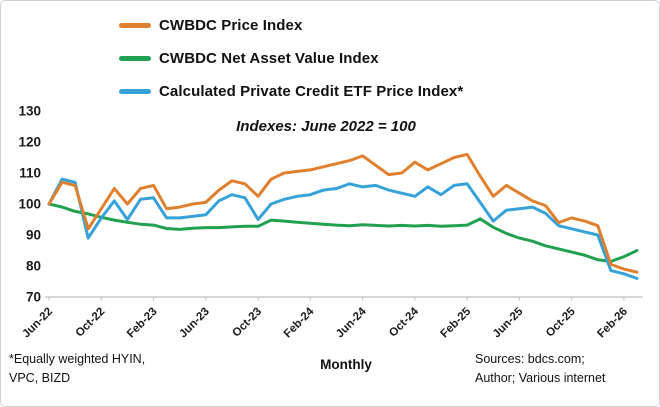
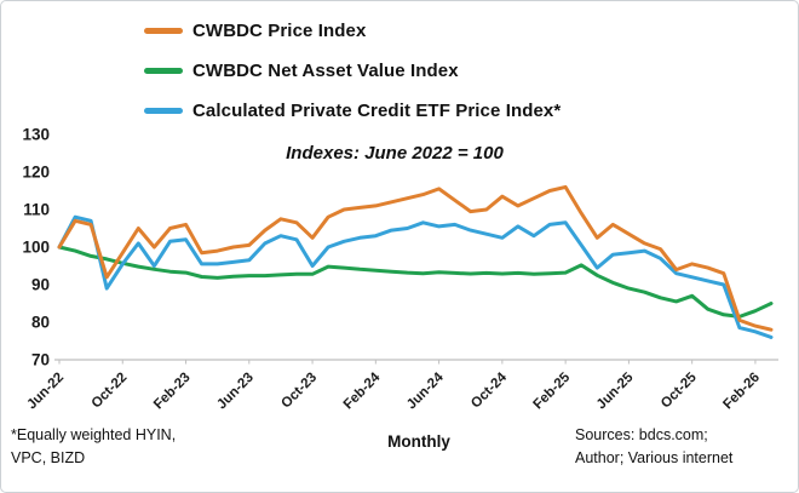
CWBDC Net Asset Value Index/Oct-25: 84 -> 87
